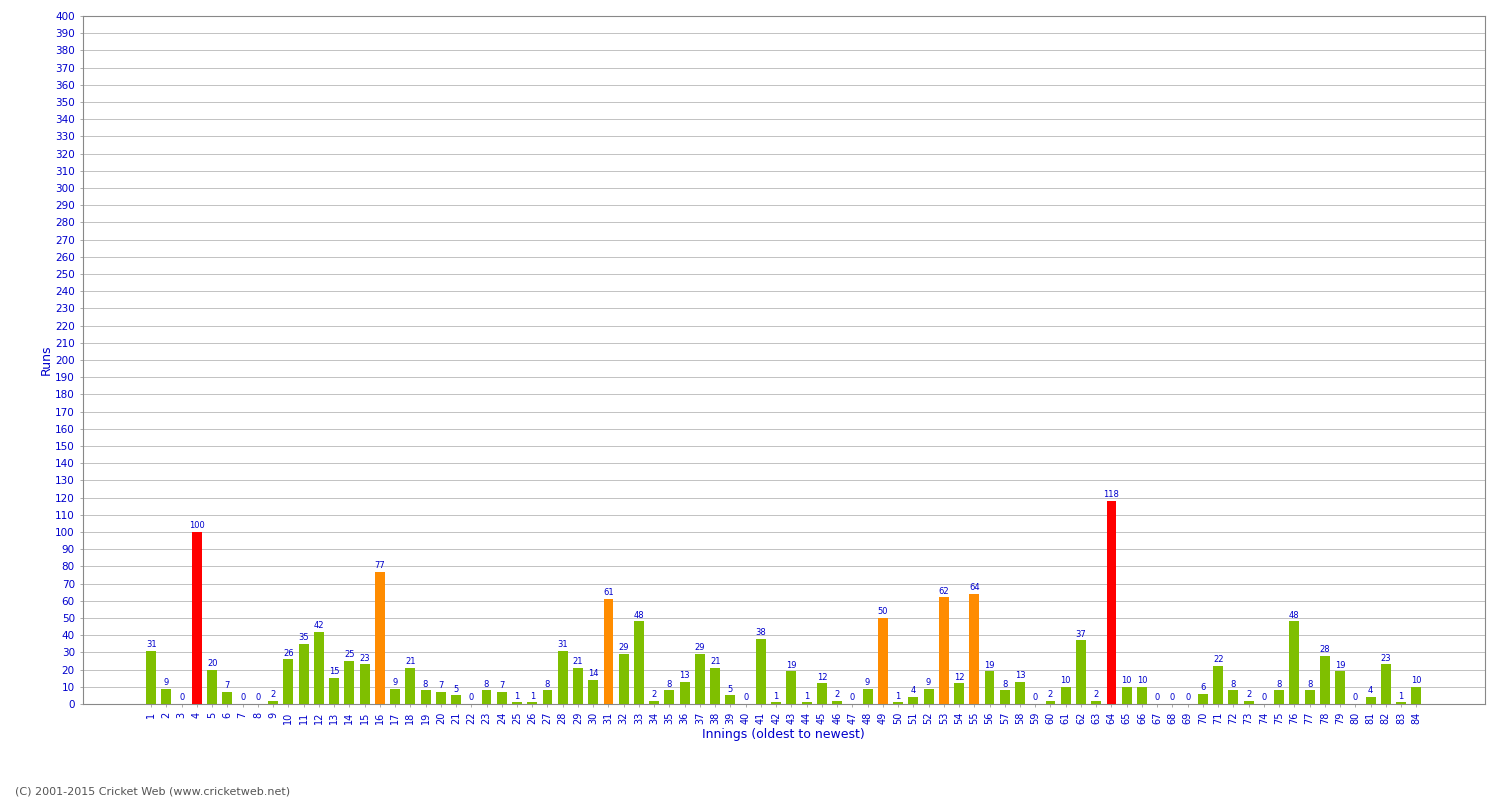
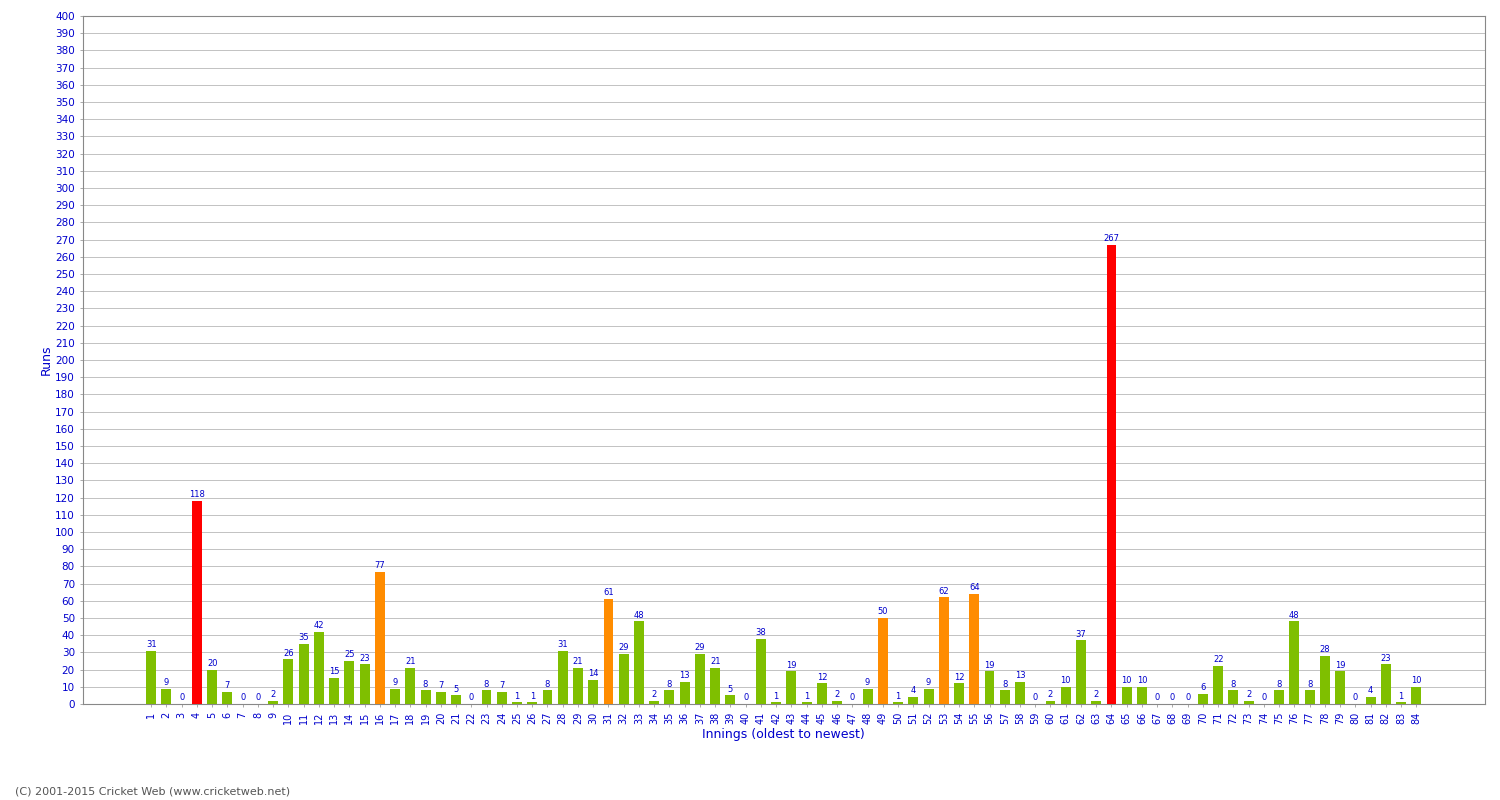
4: 100 -> 118
64: 118 -> 267
